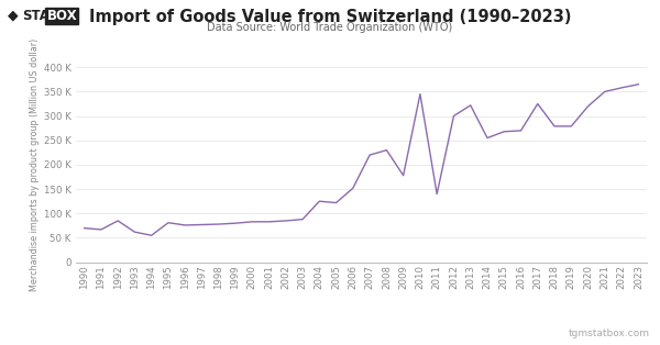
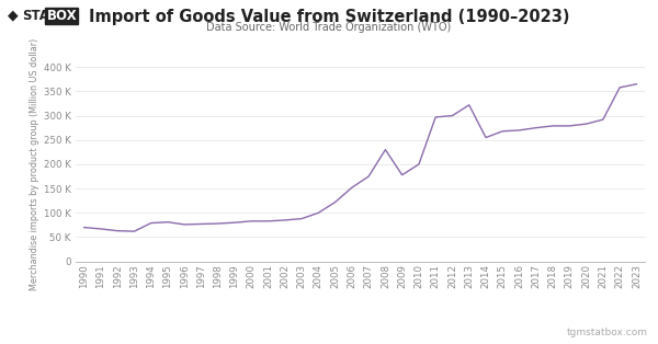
1992: 85 K -> 63 K
1994: 55 K -> 79 K
2004: 125 K -> 100 K
2007: 220 K -> 175 K
2010: 345 K -> 200 K
2011: 140 K -> 297 K
2017: 325 K -> 275 K
2020: 320 K -> 283 K
2021: 350 K -> 292 K
